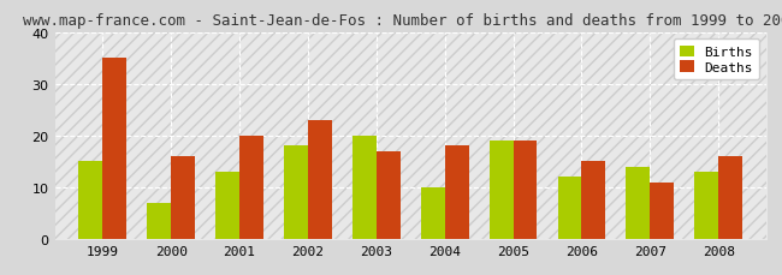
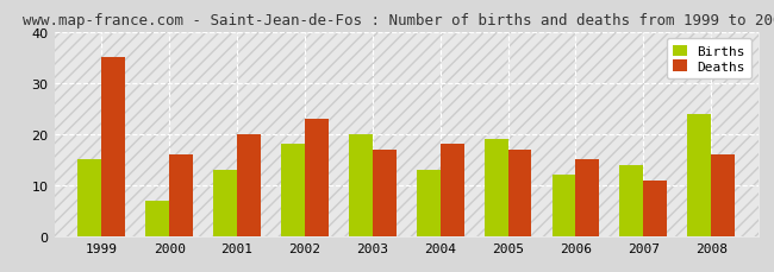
Births/2004: 10 -> 13
Deaths/2005: 19 -> 17
Births/2008: 13 -> 24
